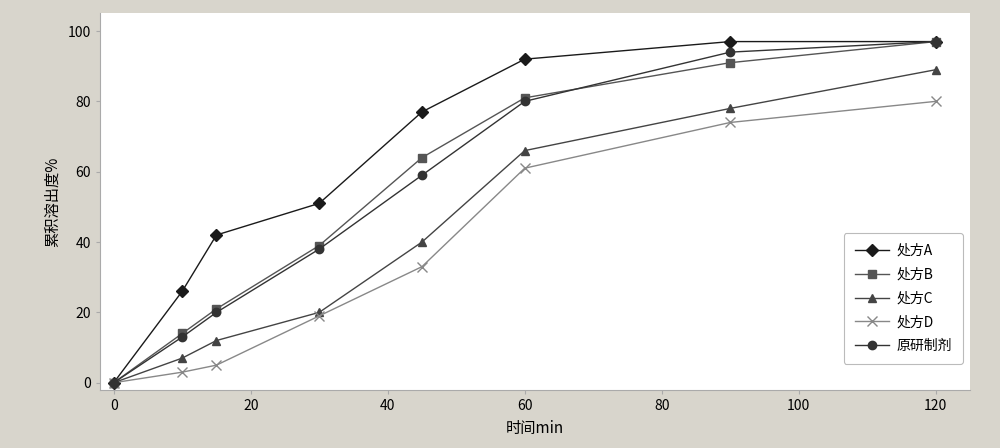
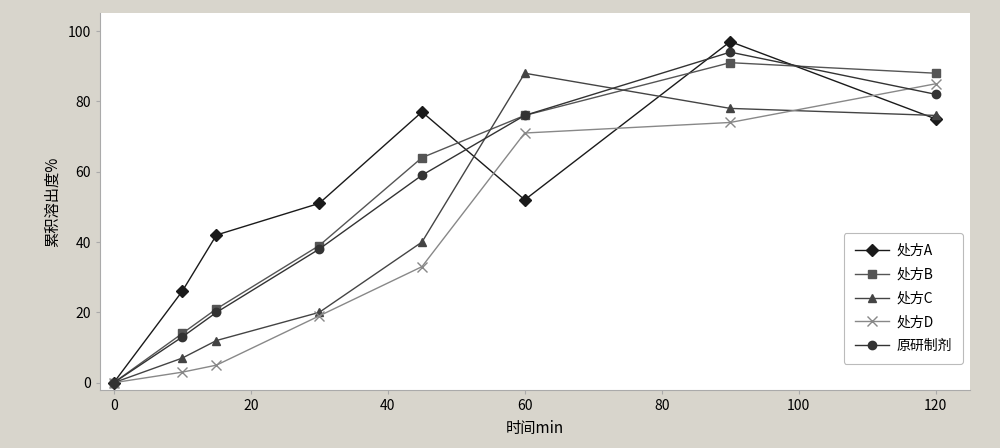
处方A/60: 92 -> 52
处方B/60: 81 -> 76
处方C/60: 66 -> 88
处方D/60: 61 -> 71
原研制剂/60: 80 -> 76
处方A/120: 97 -> 75
处方B/120: 97 -> 88
处方C/120: 89 -> 76
处方D/120: 80 -> 85
原研制剂/120: 97 -> 82
